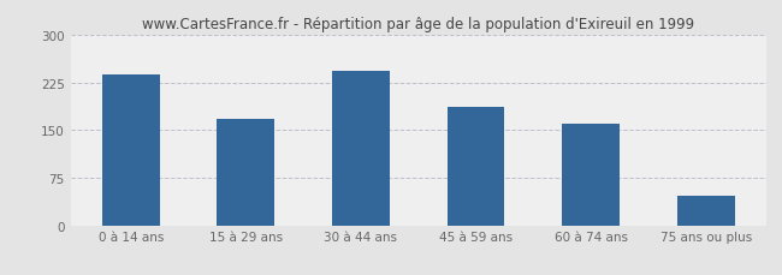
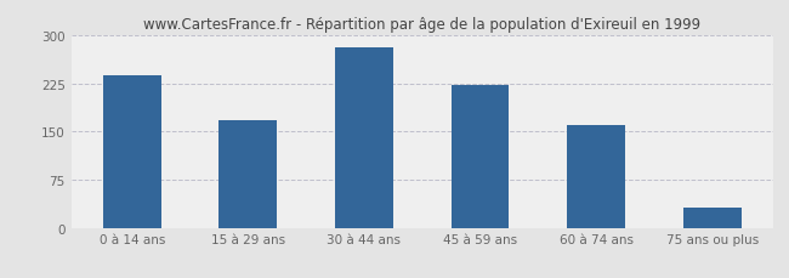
30 à 44 ans: 243 -> 280
45 à 59 ans: 186 -> 222
75 ans ou plus: 47 -> 32
